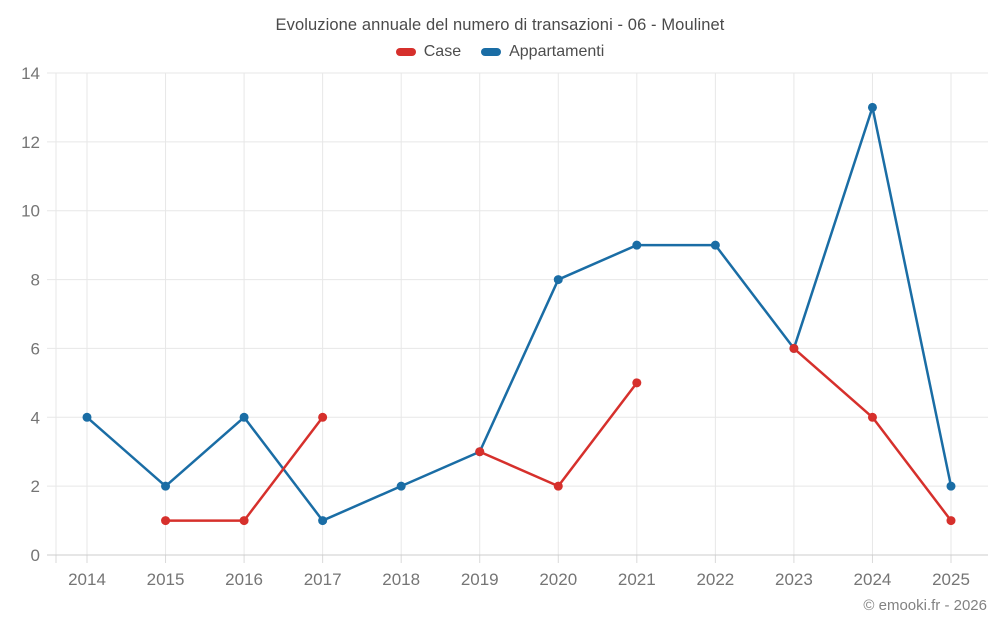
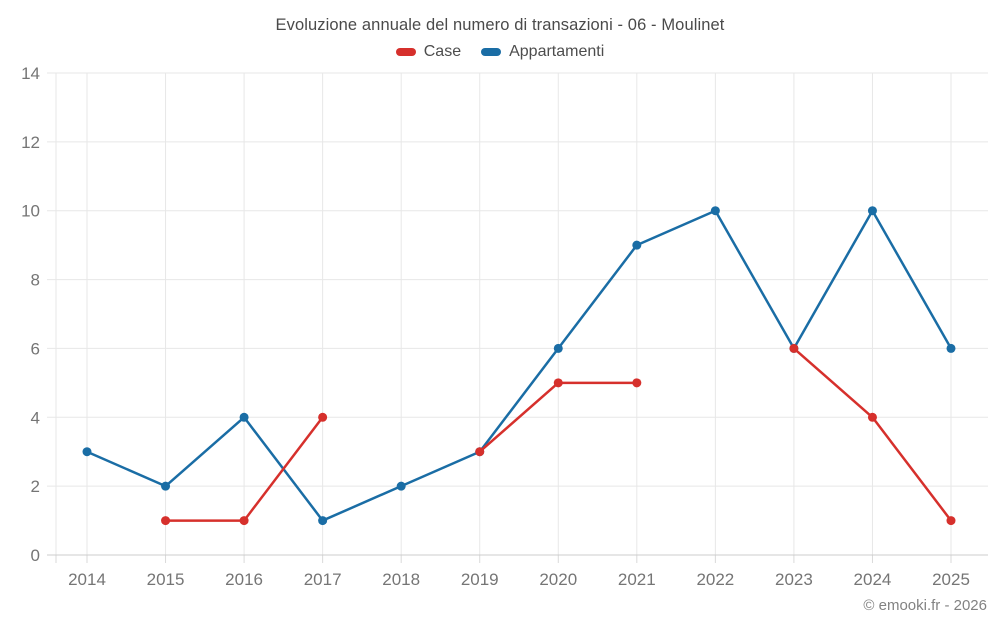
Appartamenti/2014: 4 -> 3
Case/2020: 2 -> 5
Appartamenti/2020: 8 -> 6
Appartamenti/2022: 9 -> 10
Appartamenti/2024: 13 -> 10
Appartamenti/2025: 2 -> 6
